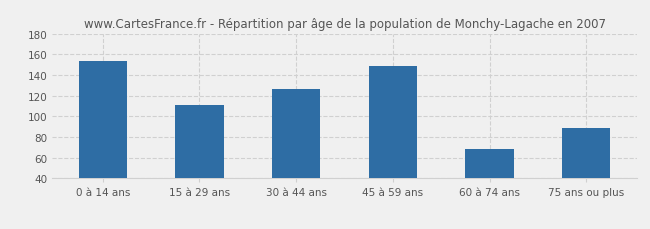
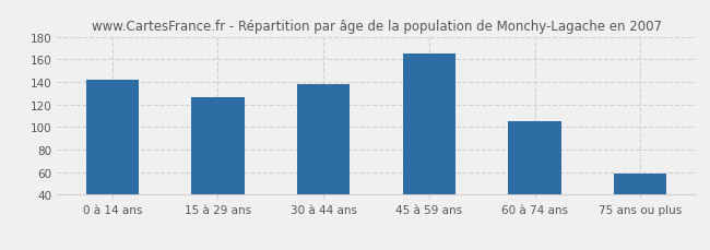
0 à 14 ans: 153 -> 142
15 à 29 ans: 111 -> 126
30 à 44 ans: 126 -> 138
45 à 59 ans: 149 -> 165
60 à 74 ans: 68 -> 105
75 ans ou plus: 89 -> 59
